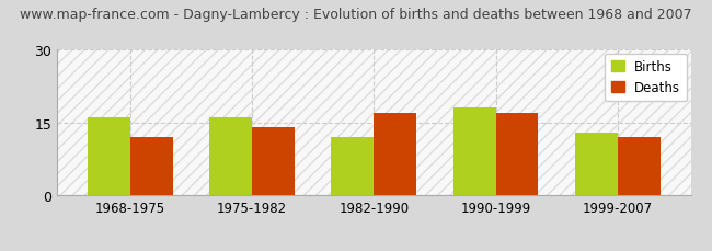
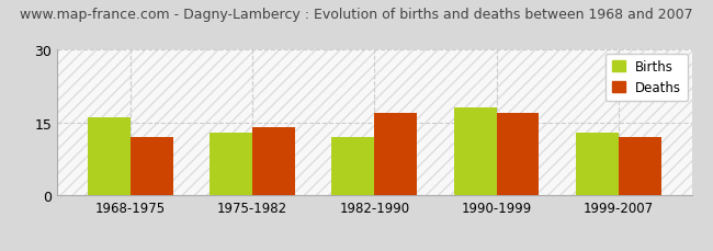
Births/1975-1982: 16 -> 13
